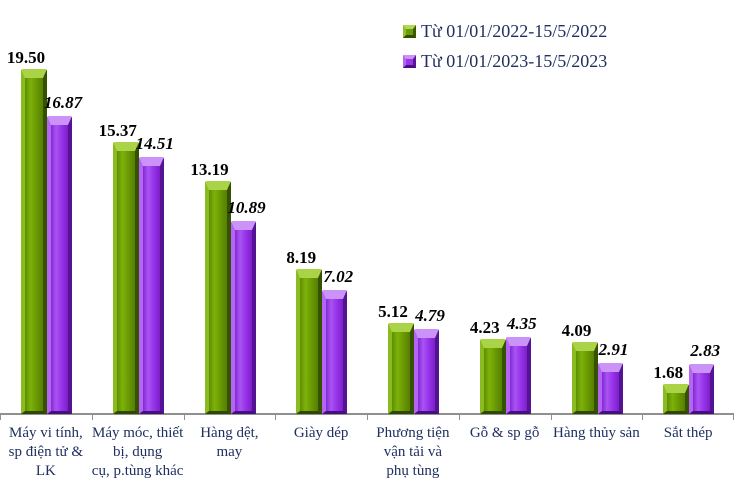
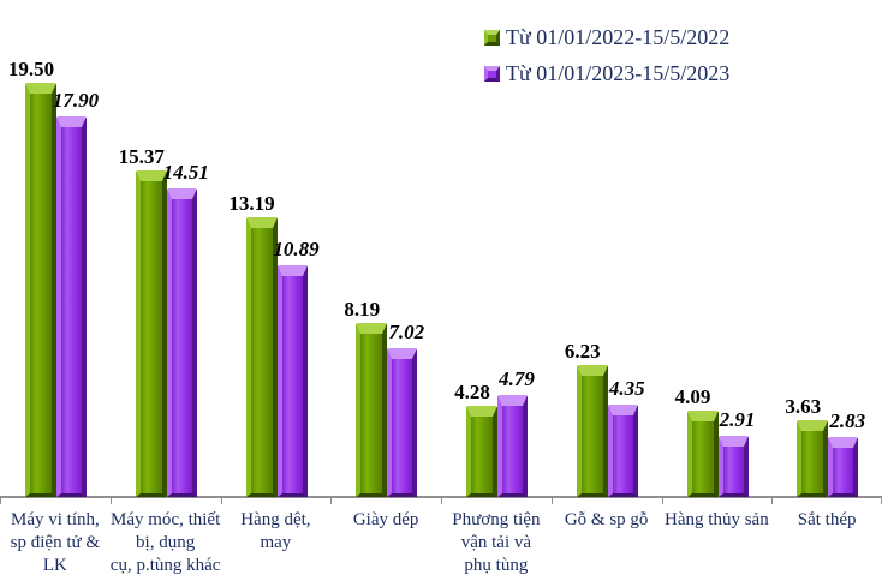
Từ 01/01/2023-15/5/2023/Máy vi tính, sp điện tử & LK: 16.87 -> 17.90
Từ 01/01/2022-15/5/2022/Phương tiện vận tải và phụ tùng: 5.12 -> 4.28
Từ 01/01/2022-15/5/2022/Gỗ & sp gỗ: 4.23 -> 6.23
Từ 01/01/2022-15/5/2022/Sắt thép: 1.68 -> 3.63
